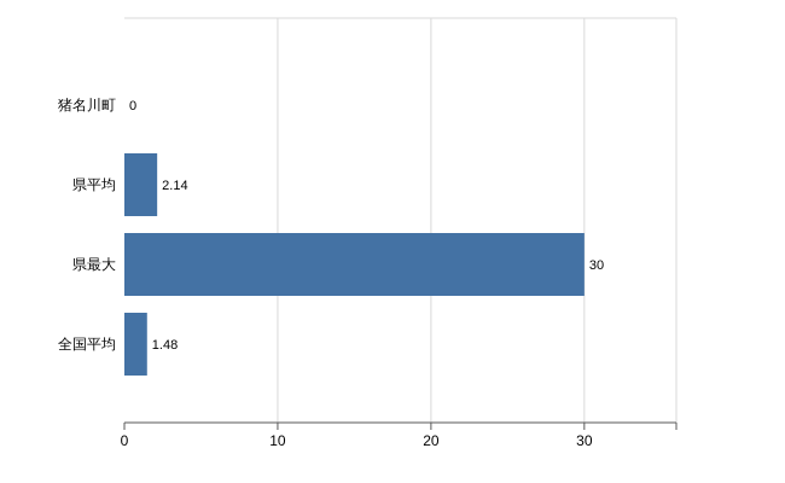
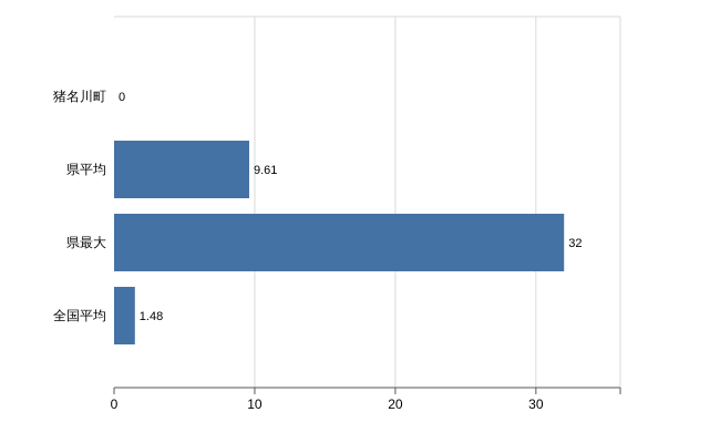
県平均: 2.14 -> 9.61
県最大: 30 -> 32
